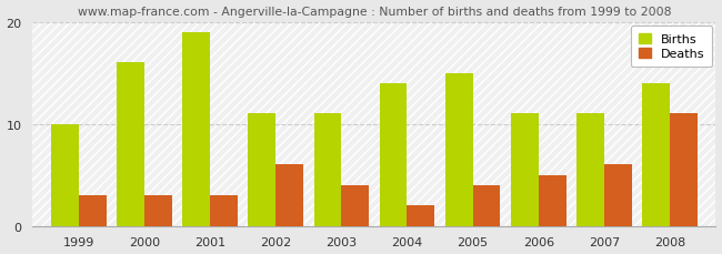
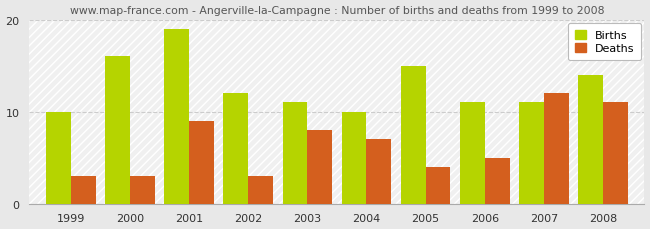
Deaths/2001: 3 -> 9
Births/2002: 11 -> 12
Deaths/2002: 6 -> 3
Deaths/2003: 4 -> 8
Births/2004: 14 -> 10
Deaths/2004: 2 -> 7
Deaths/2007: 6 -> 12
